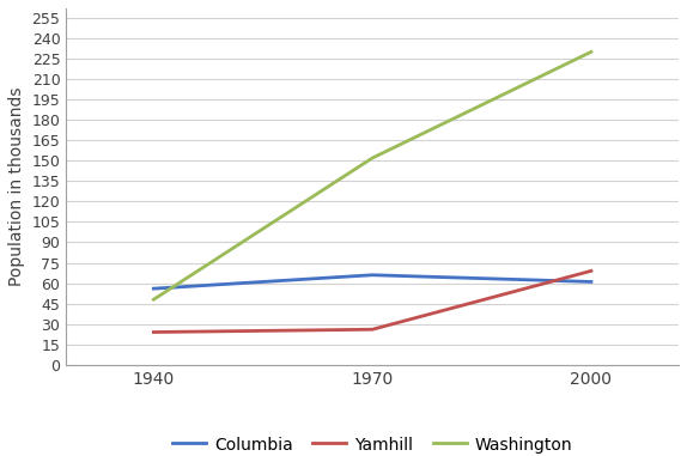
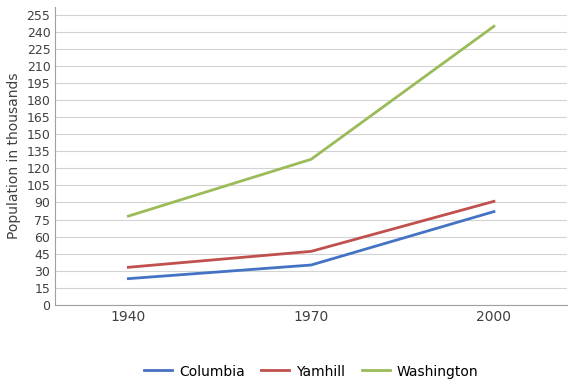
Columbia/1940: 56 -> 23
Yamhill/1940: 24 -> 33
Washington/1940: 48 -> 78
Columbia/1970: 66 -> 35
Yamhill/1970: 26 -> 47
Washington/1970: 152 -> 128
Columbia/2000: 61 -> 82
Yamhill/2000: 69 -> 91
Washington/2000: 230 -> 245
